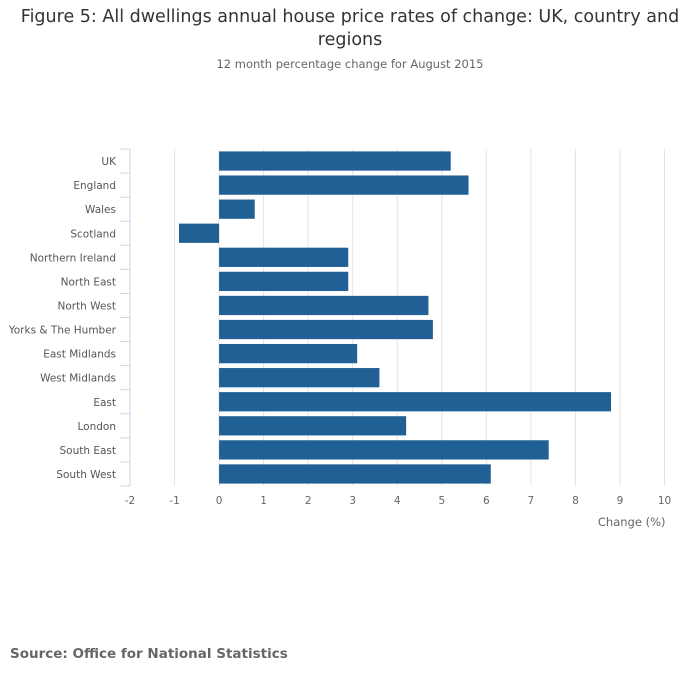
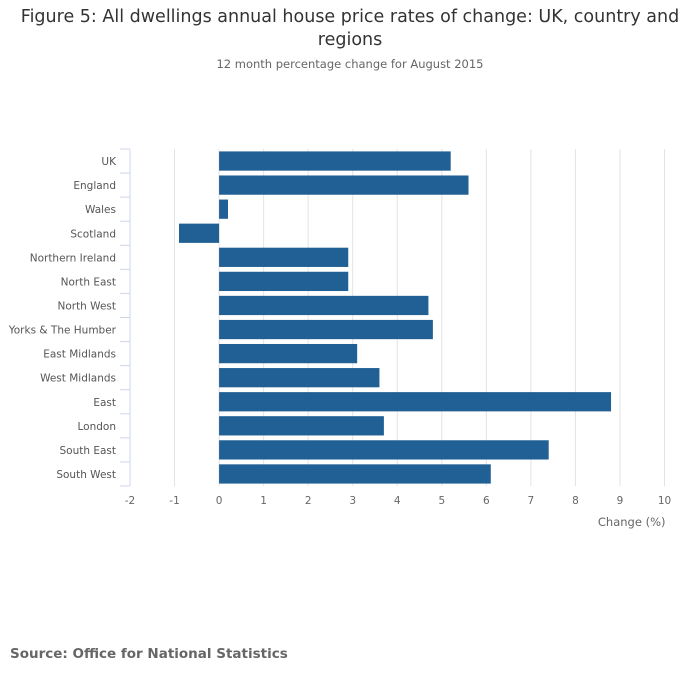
Wales: 0.8 -> 0.2
London: 4.2 -> 3.7
